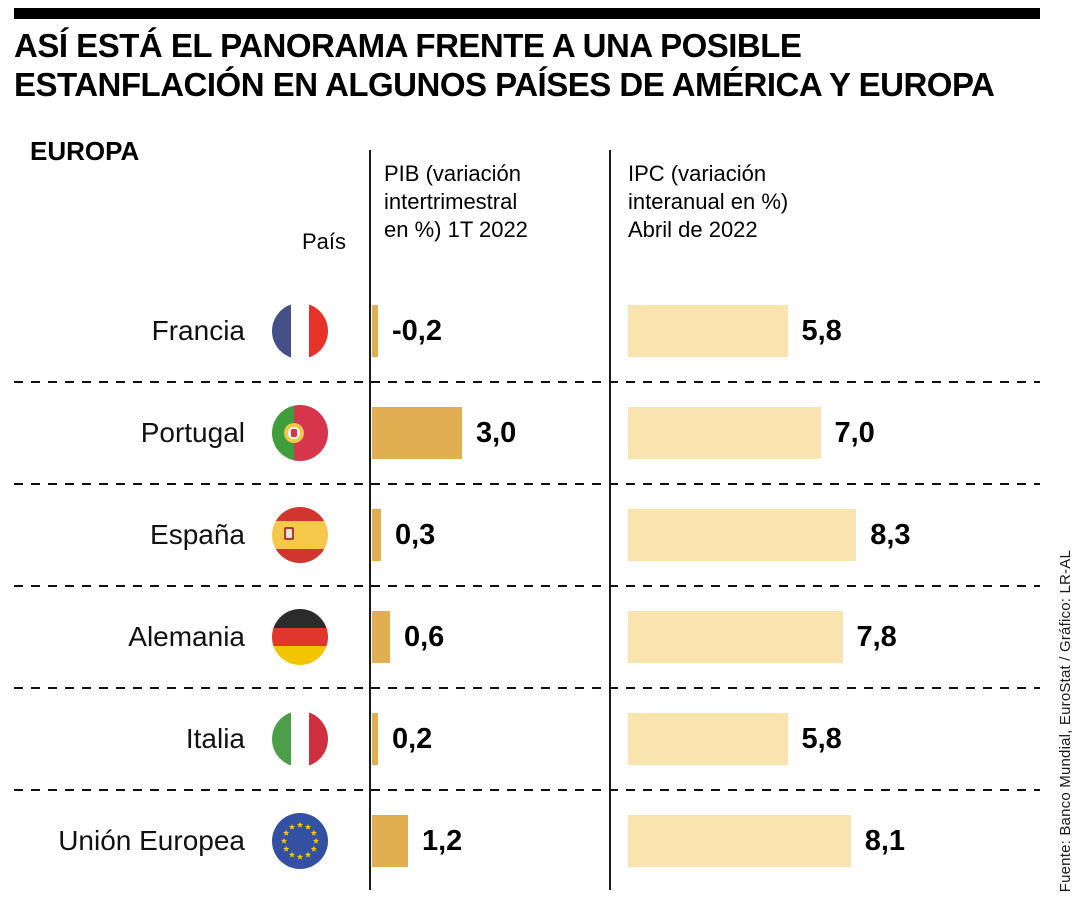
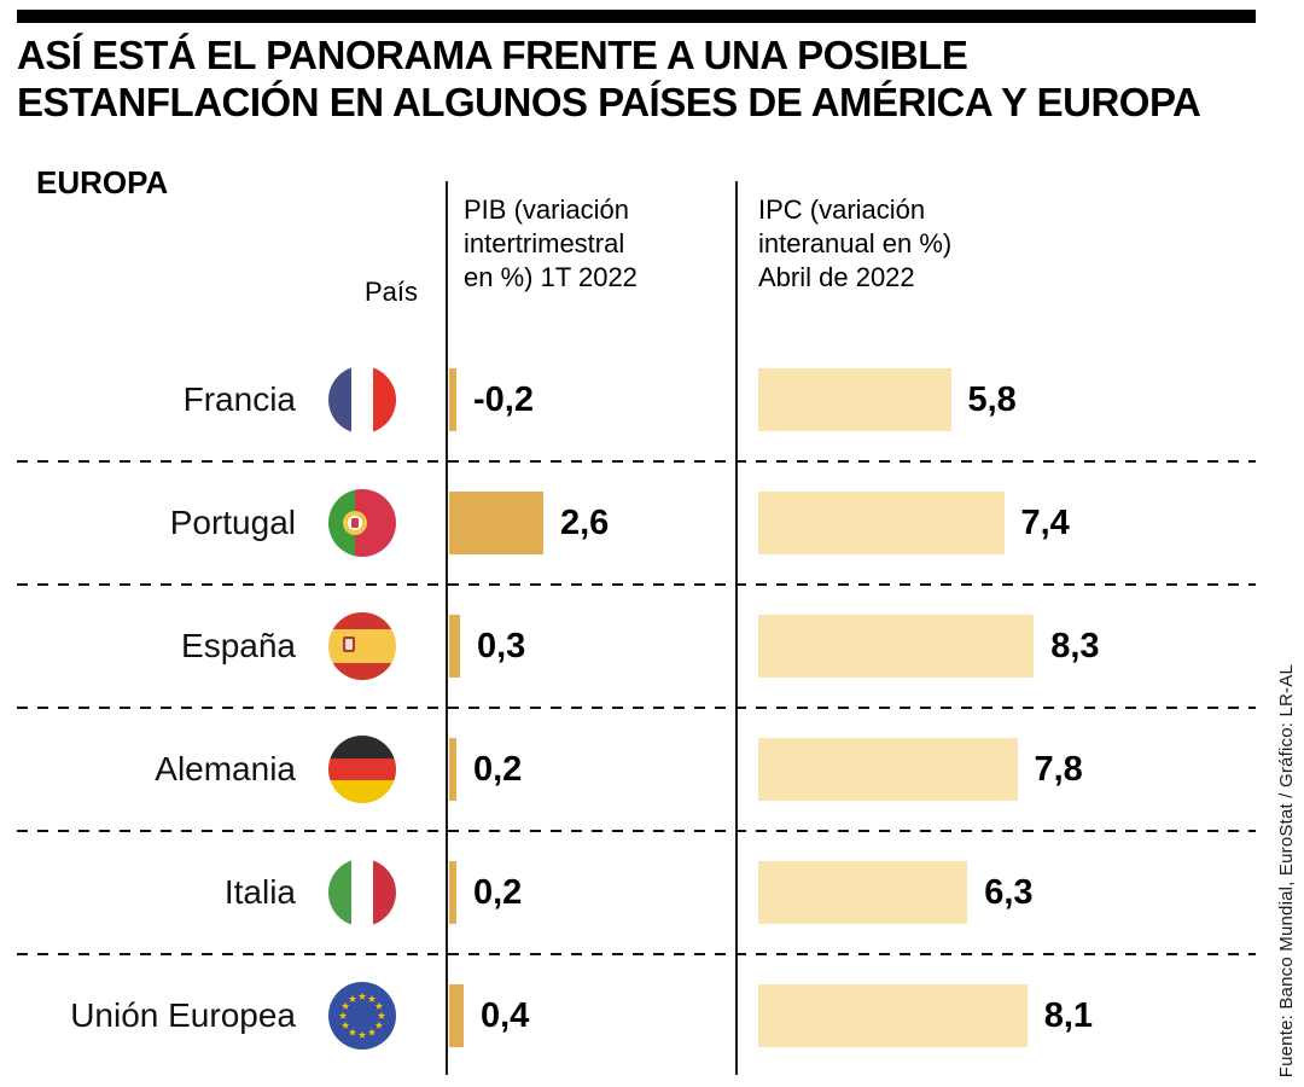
PIB (variación intertrimestral en %) 1T 2022/Portugal: 3,0 -> 2,6
IPC (variación interanual en %) Abril de 2022/Portugal: 7,0 -> 7,4
PIB (variación intertrimestral en %) 1T 2022/Alemania: 0,6 -> 0,2
IPC (variación interanual en %) Abril de 2022/Italia: 5,8 -> 6,3
PIB (variación intertrimestral en %) 1T 2022/Unión Europea: 1,2 -> 0,4
